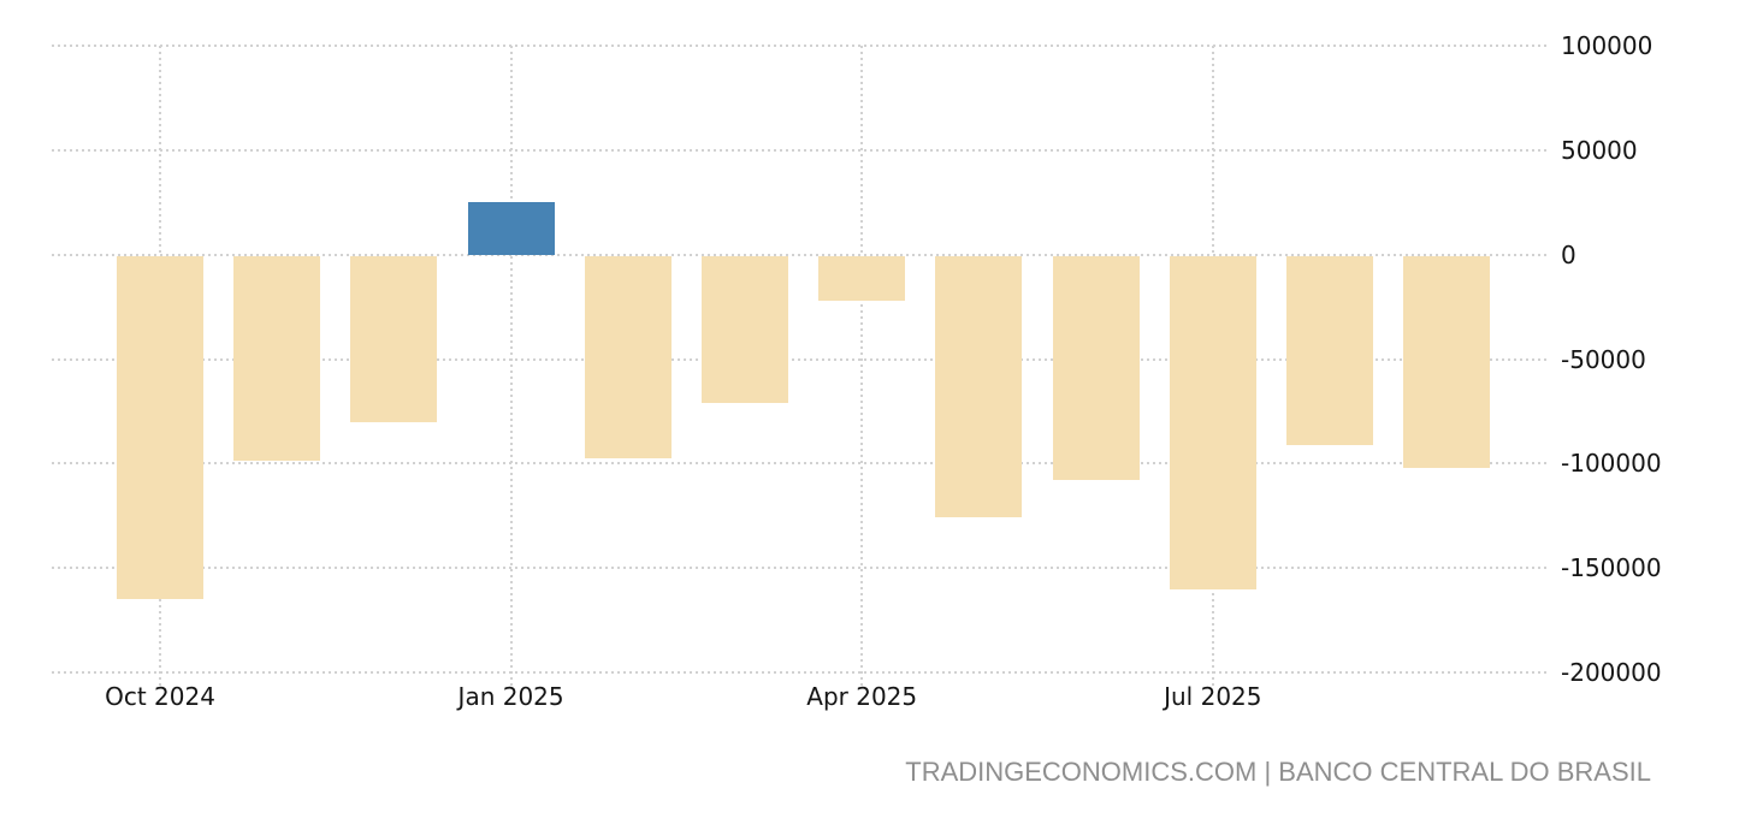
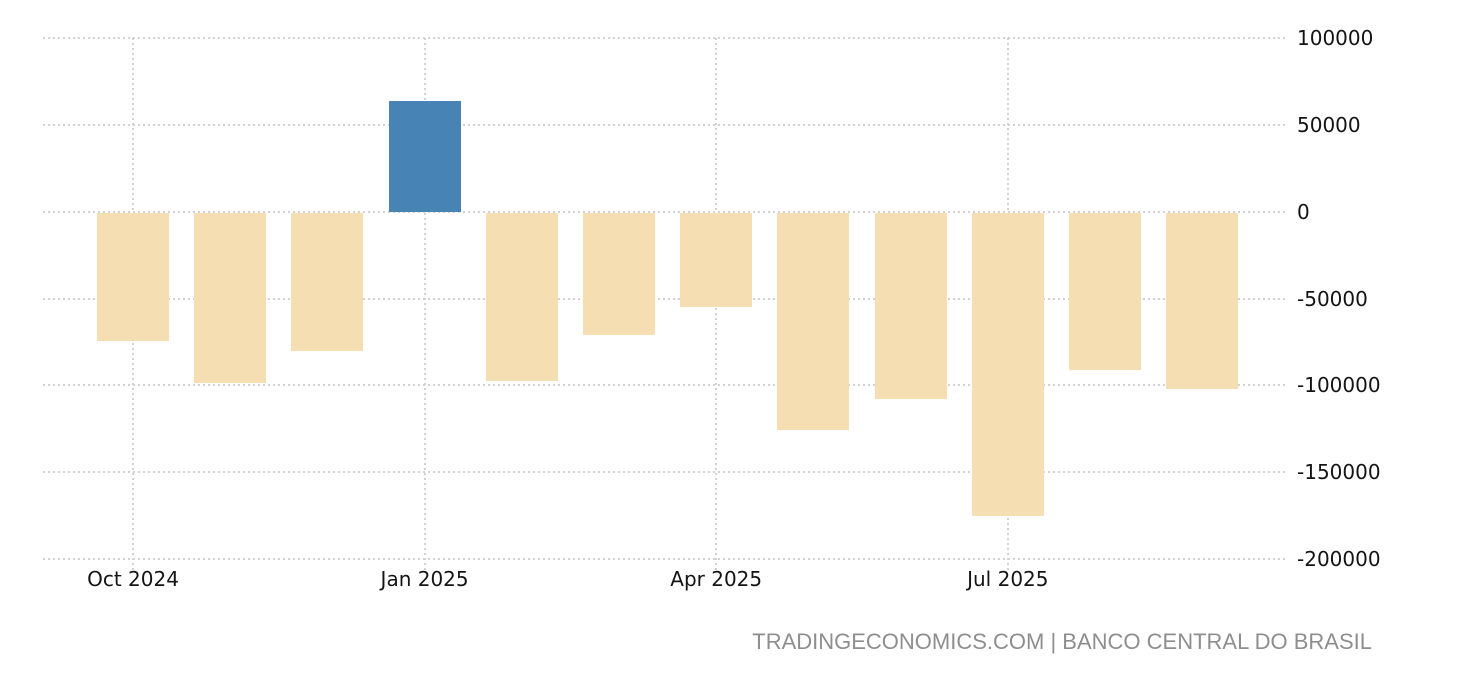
Oct 2024: -165000 -> -74000
Jan 2025: 25000 -> 64000
Apr 2025: -22000 -> -55000
Jul 2025: -160000 -> -176000
